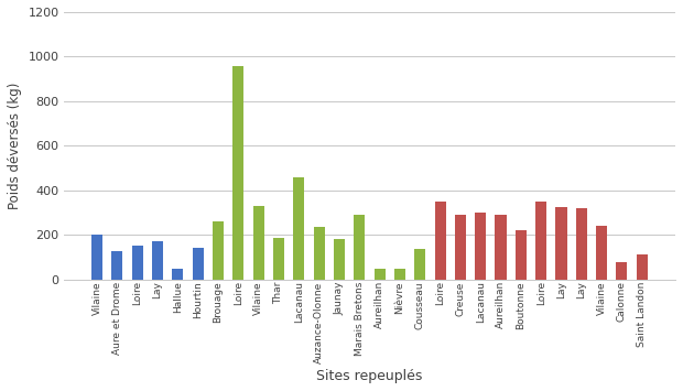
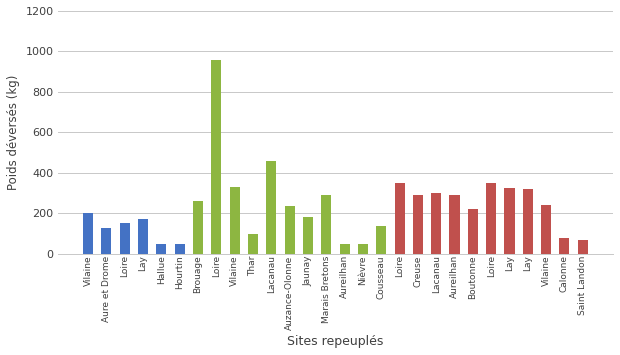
Hourtin: 145 -> 50
Thar: 185 -> 100
Saint Landon: 115 -> 70
